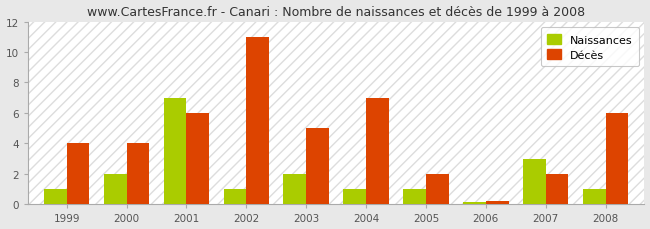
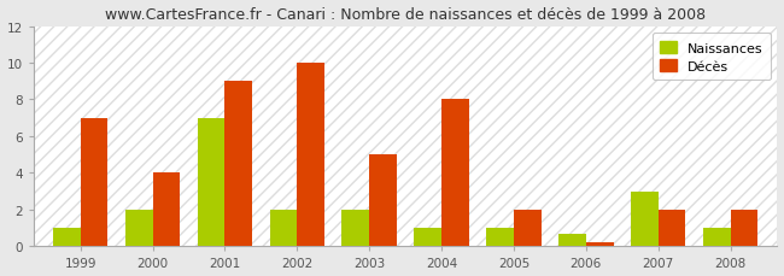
Décès/1999: 4.0 -> 7.0
Décès/2001: 6.0 -> 9.0
Naissances/2002: 1.0 -> 2.0
Décès/2002: 11.0 -> 10.0
Décès/2004: 7.0 -> 8.0
Naissances/2006: 0.1 -> 0.7
Décès/2008: 6.0 -> 2.0
